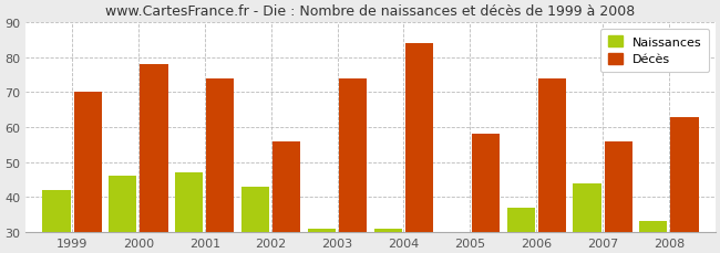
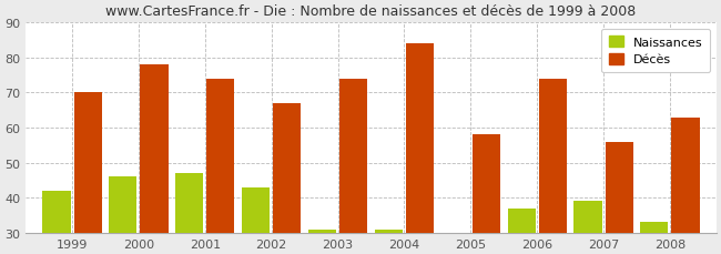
Décès/2002: 56 -> 67
Naissances/2007: 44 -> 39
